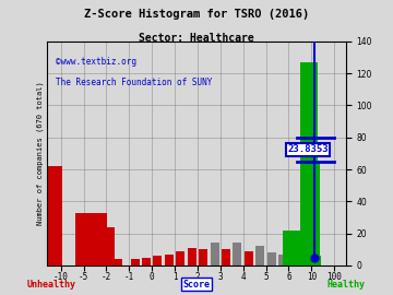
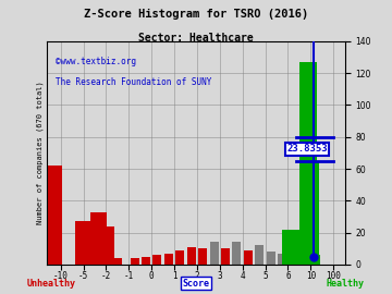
-5: 33 -> 27
